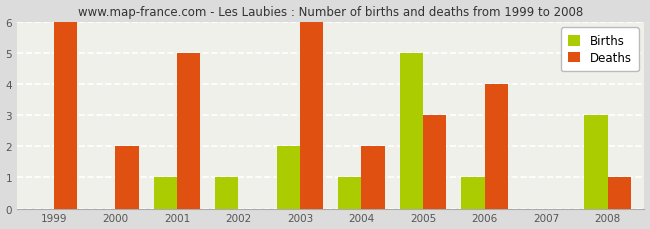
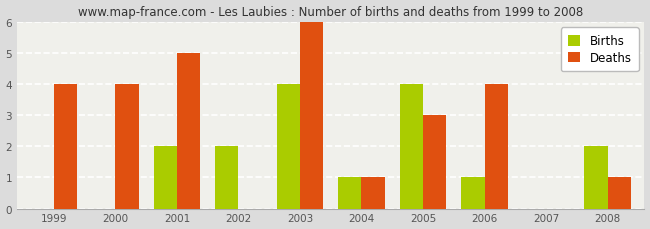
Deaths/1999: 6 -> 4
Deaths/2000: 2 -> 4
Births/2001: 1 -> 2
Births/2002: 1 -> 2
Births/2003: 2 -> 4
Deaths/2004: 2 -> 1
Births/2005: 5 -> 4
Births/2008: 3 -> 2
